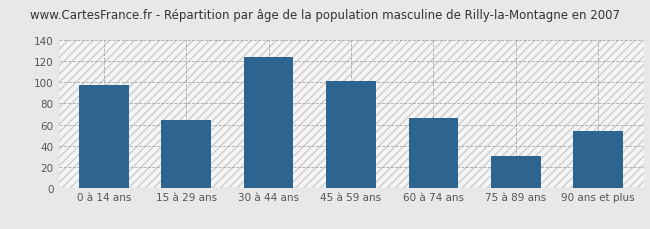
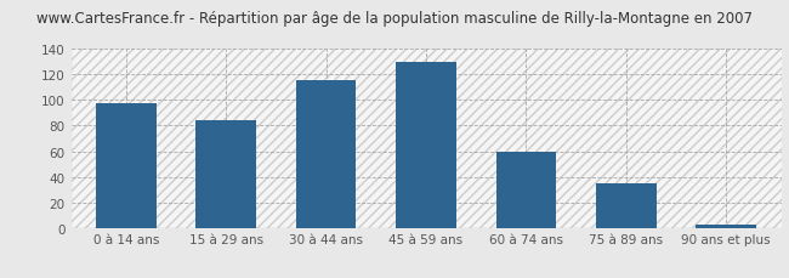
15 à 29 ans: 64 -> 84
30 à 44 ans: 124 -> 116
45 à 59 ans: 101 -> 130
60 à 74 ans: 66 -> 60
75 à 89 ans: 30 -> 35
90 ans et plus: 54 -> 2
